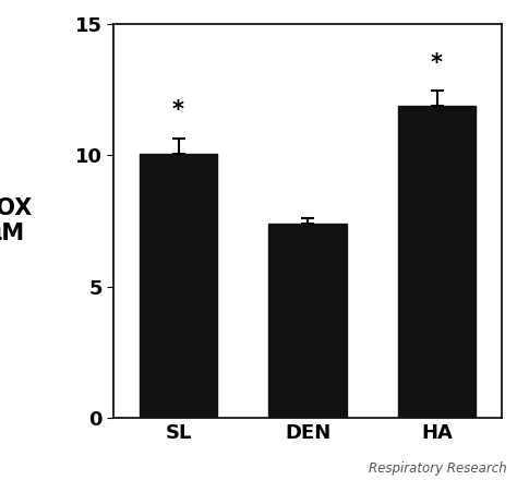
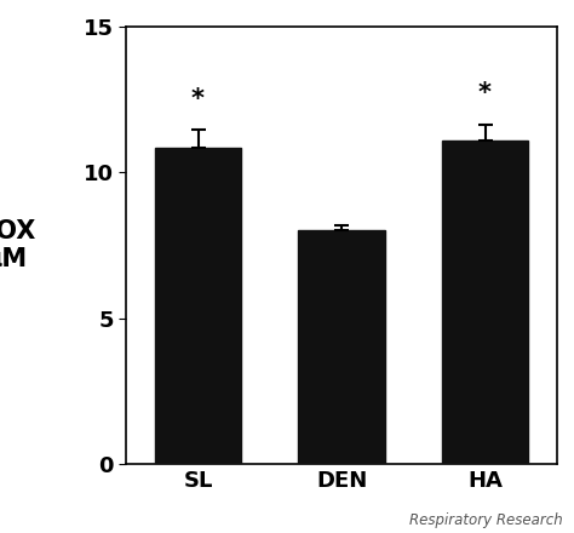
SL: 10.05 -> 10.85
DEN: 7.40 -> 8.00
HA: 11.90 -> 11.10
